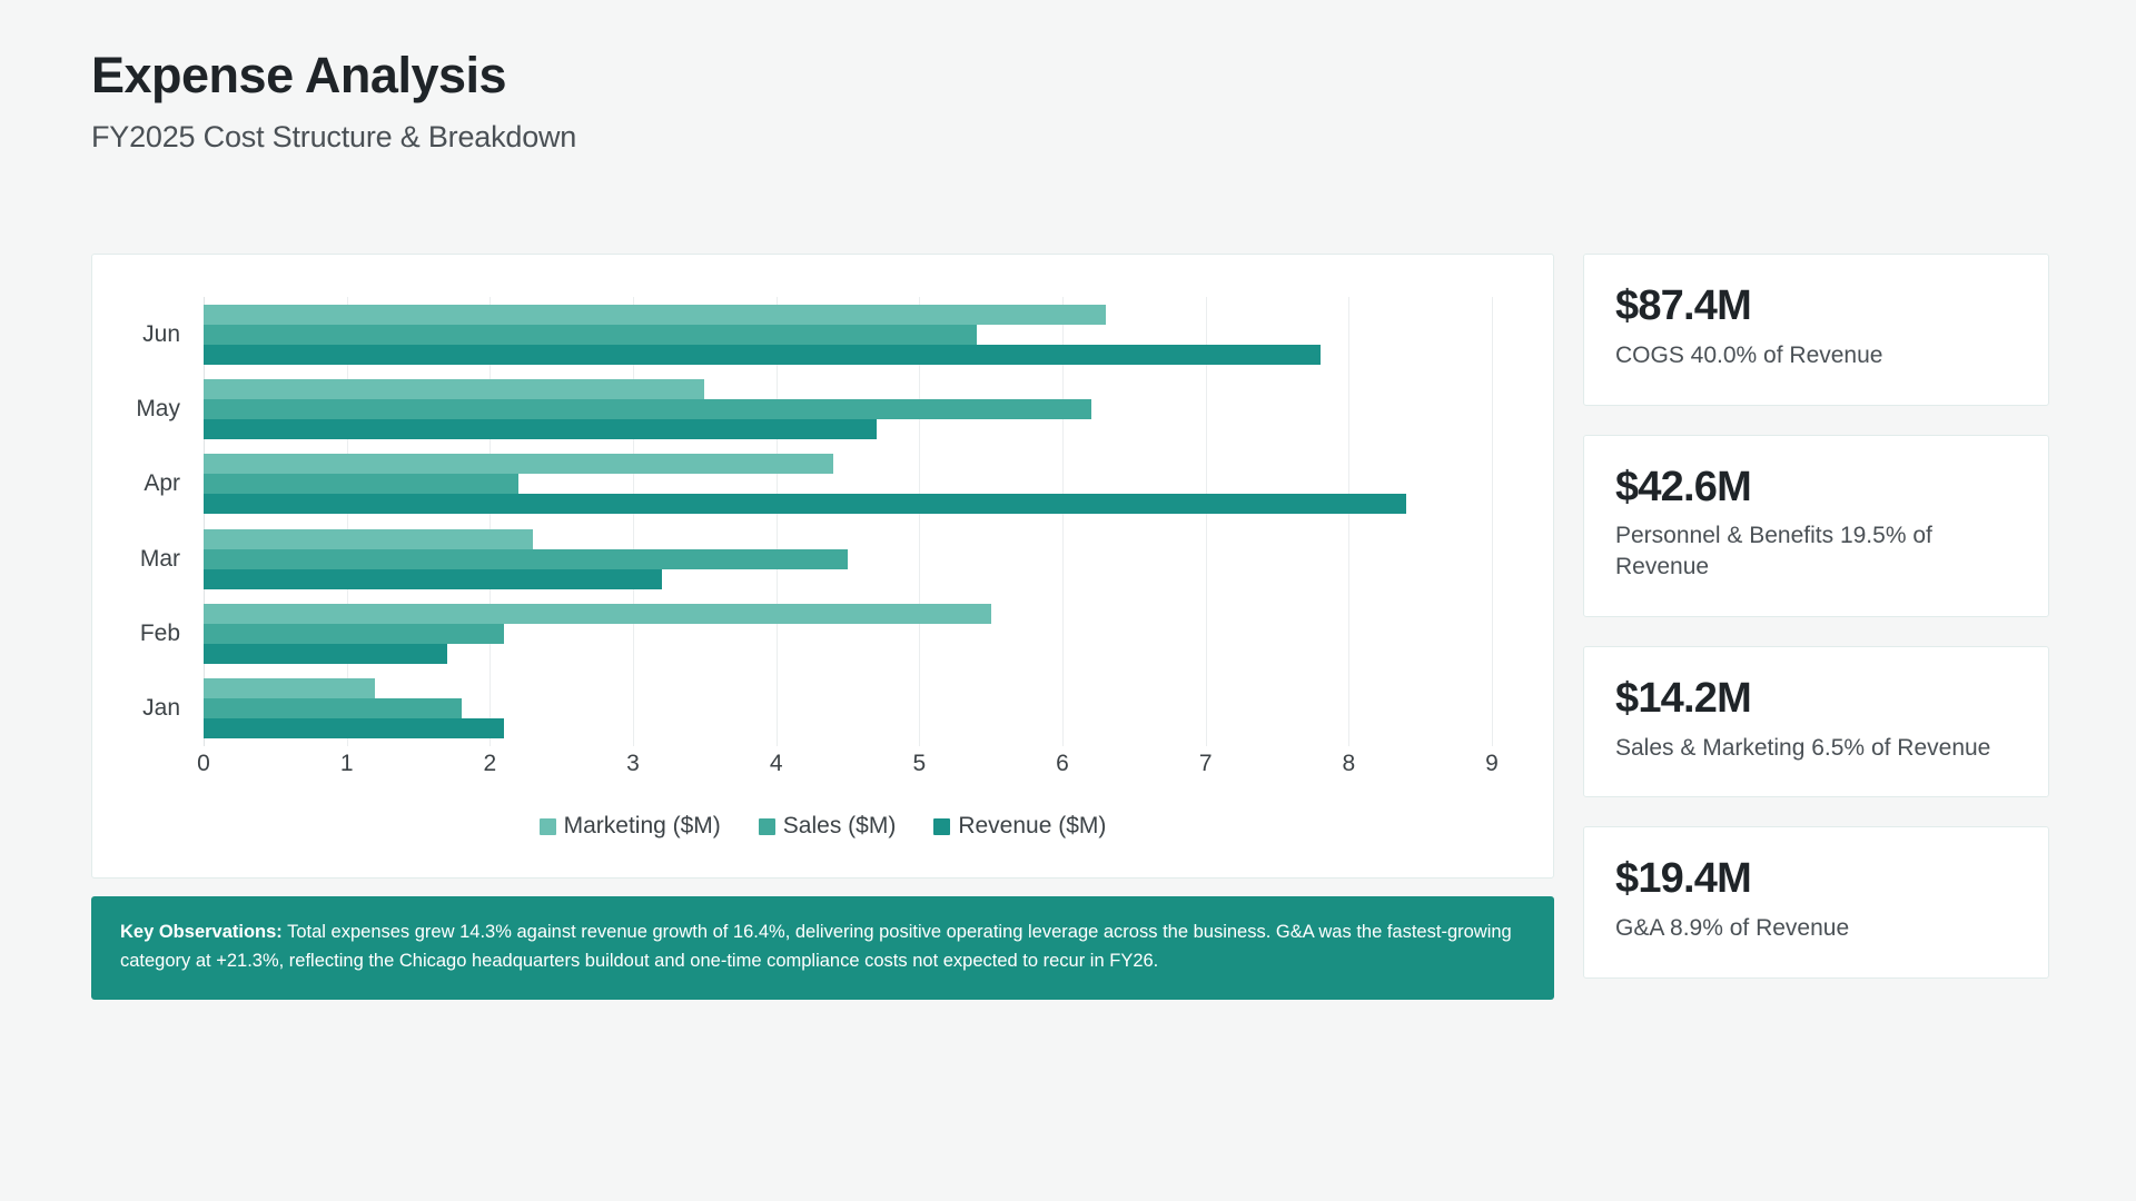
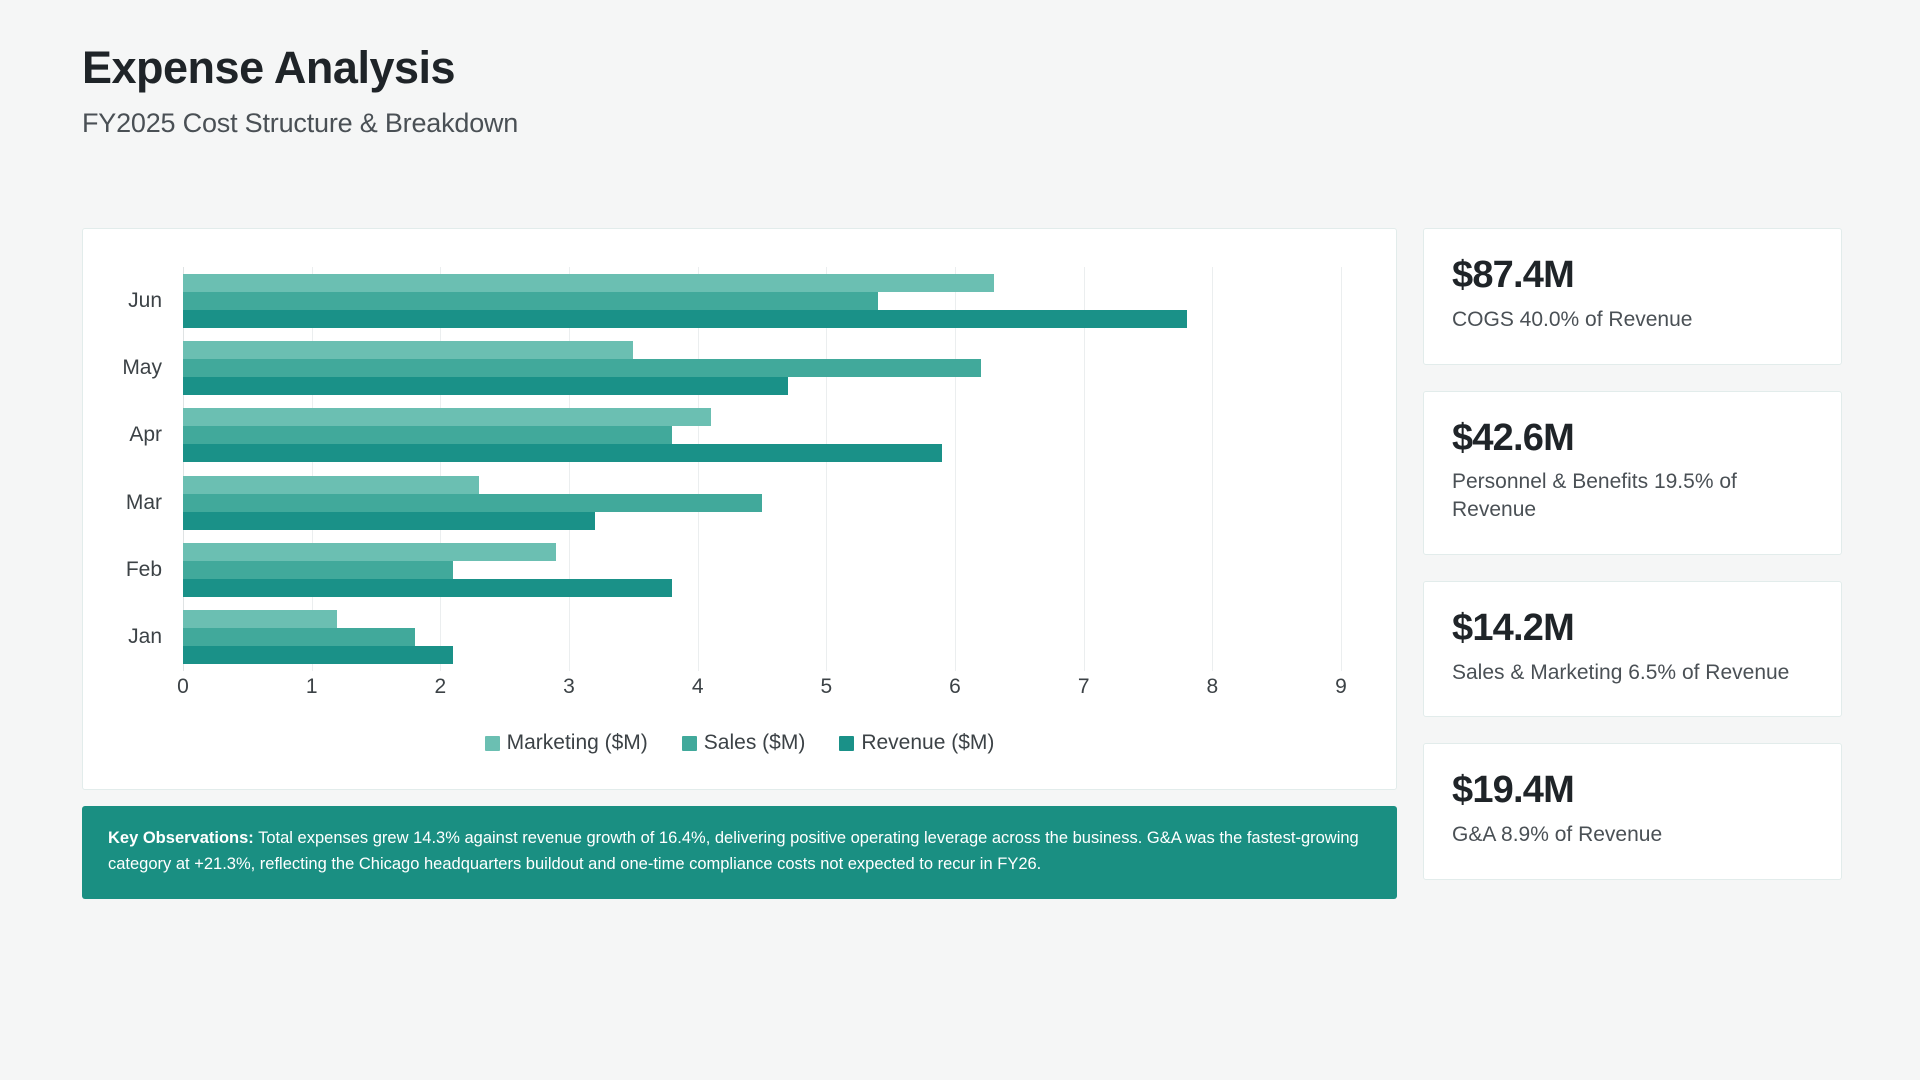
Marketing ($M)/Apr: 4.4 -> 4.1
Sales ($M)/Apr: 2.2 -> 3.8
Revenue ($M)/Apr: 8.4 -> 5.9
Marketing ($M)/Feb: 5.5 -> 2.9
Revenue ($M)/Feb: 1.7 -> 3.8
